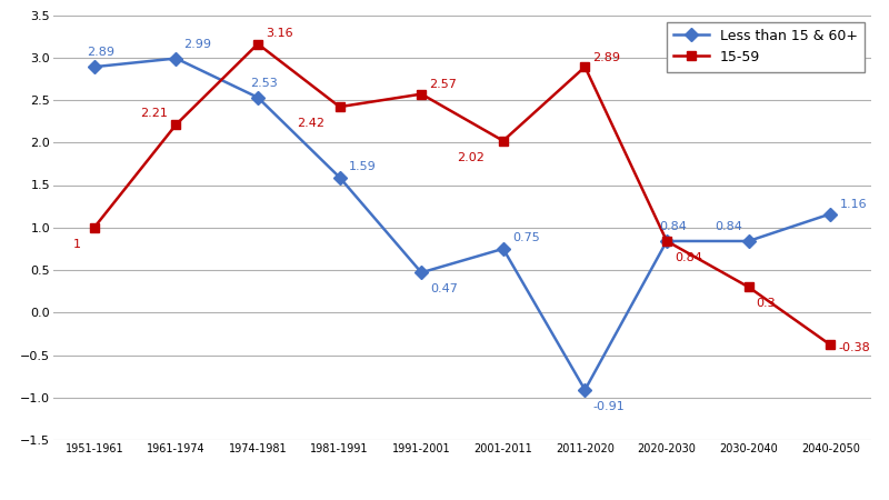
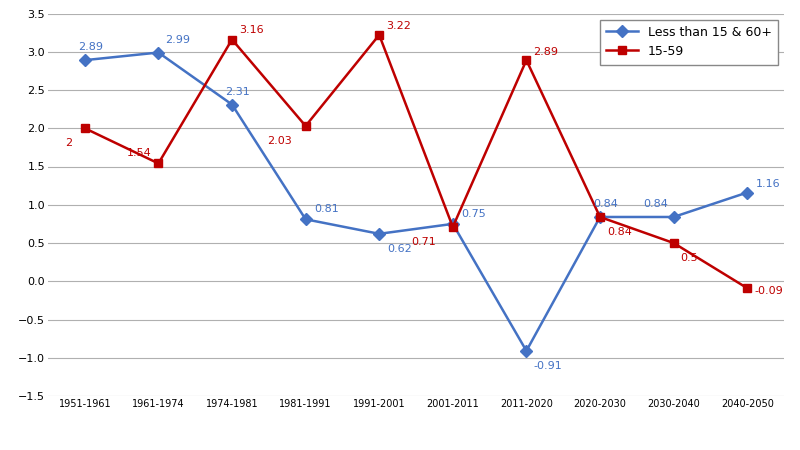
15-59/1951-1961: 1 -> 2
15-59/1961-1974: 2.21 -> 1.54
Less than 15 & 60+/1974-1981: 2.53 -> 2.31
Less than 15 & 60+/1981-1991: 1.59 -> 0.81
15-59/1981-1991: 2.42 -> 2.03
Less than 15 & 60+/1991-2001: 0.47 -> 0.62
15-59/1991-2001: 2.57 -> 3.22
15-59/2001-2011: 2.02 -> 0.71
15-59/2030-2040: 0.3 -> 0.5
15-59/2040-2050: -0.38 -> -0.09
